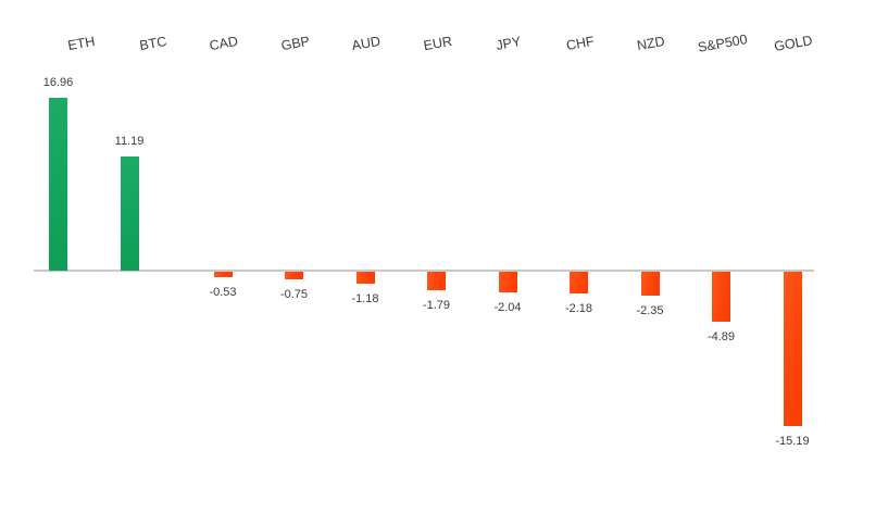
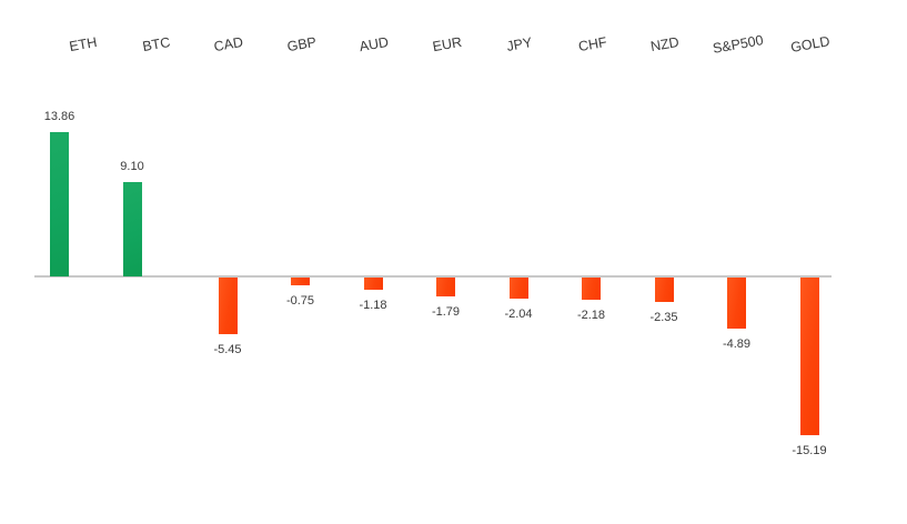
ETH: 16.96 -> 13.86
BTC: 11.19 -> 9.10
CAD: -0.53 -> -5.45
